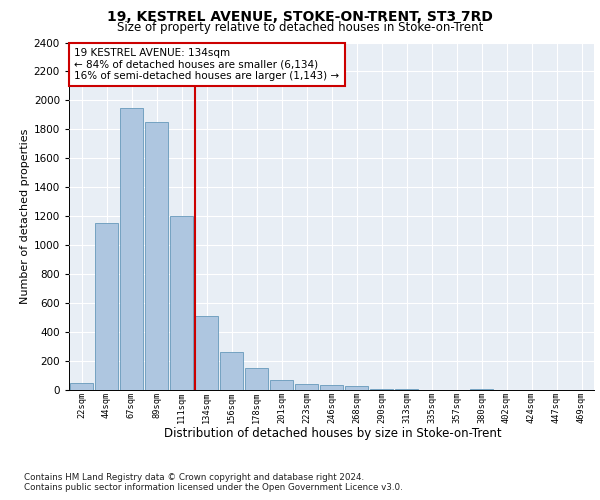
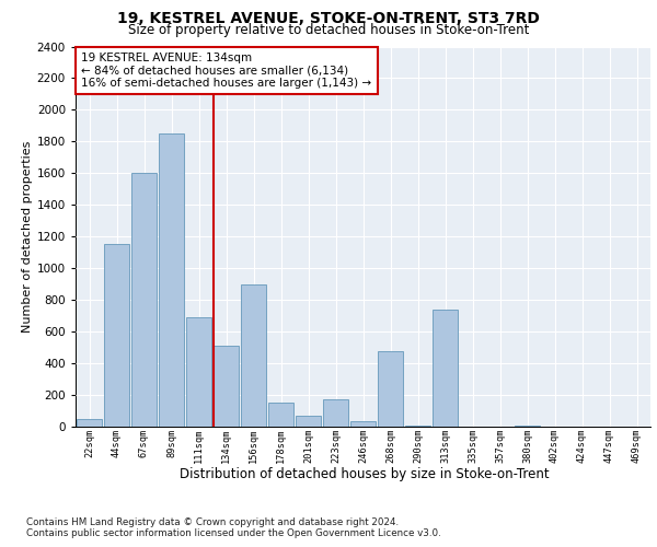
67sqm: 1950 -> 1600
111sqm: 1200 -> 690
156sqm: 260 -> 900
223sqm: 40 -> 170
268sqm: 30 -> 480
313sqm: 10 -> 740
